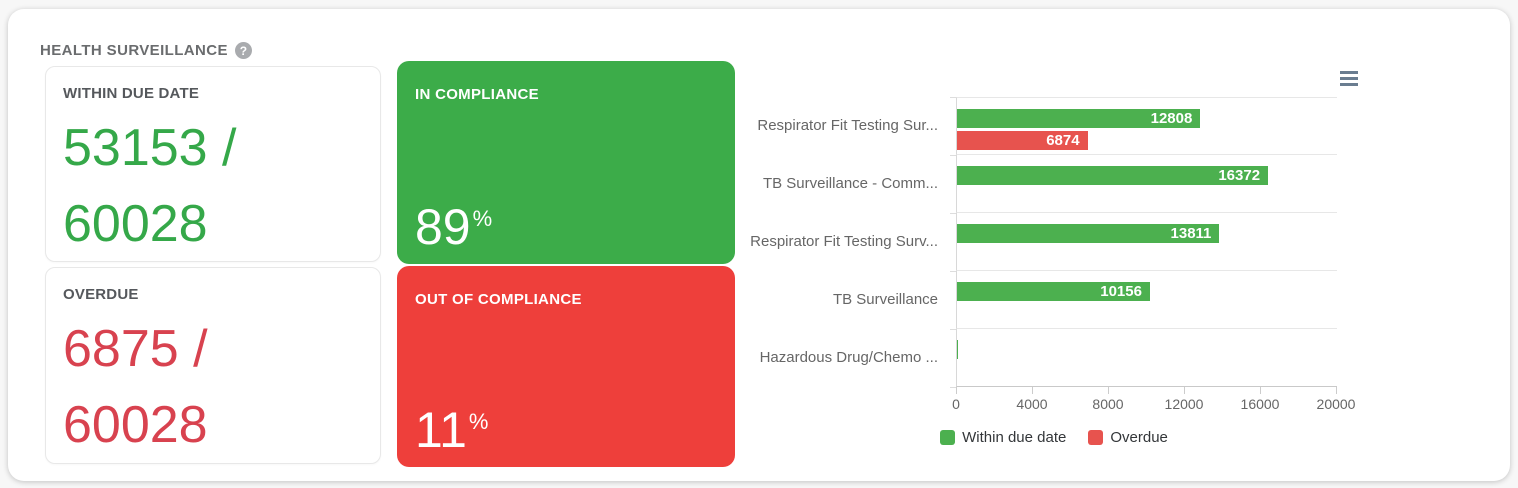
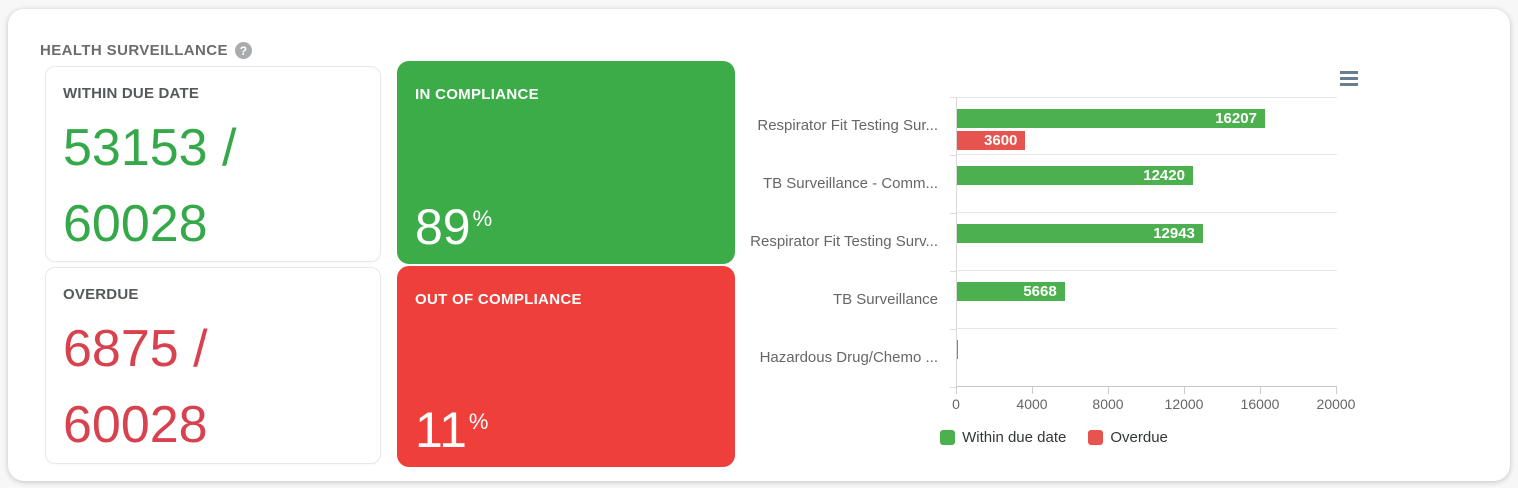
Within due date/Respirator Fit Testing Sur...: 12808 -> 16207
Overdue/Respirator Fit Testing Sur...: 6874 -> 3600
Within due date/TB Surveillance - Comm...: 16372 -> 12420
Within due date/Respirator Fit Testing Surv...: 13811 -> 12943
Within due date/TB Surveillance: 10156 -> 5668
